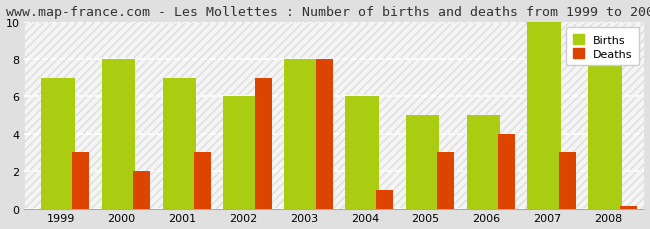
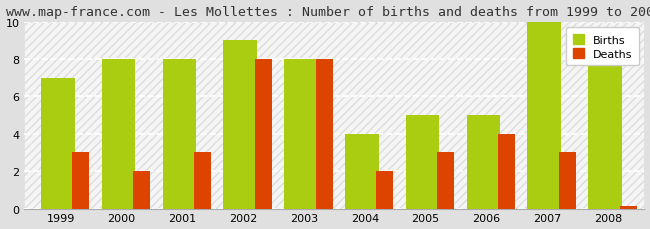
Births/2001: 7 -> 8
Births/2002: 6 -> 9
Deaths/2002: 7.0 -> 8.0
Births/2004: 6 -> 4
Deaths/2004: 1.0 -> 2.0
